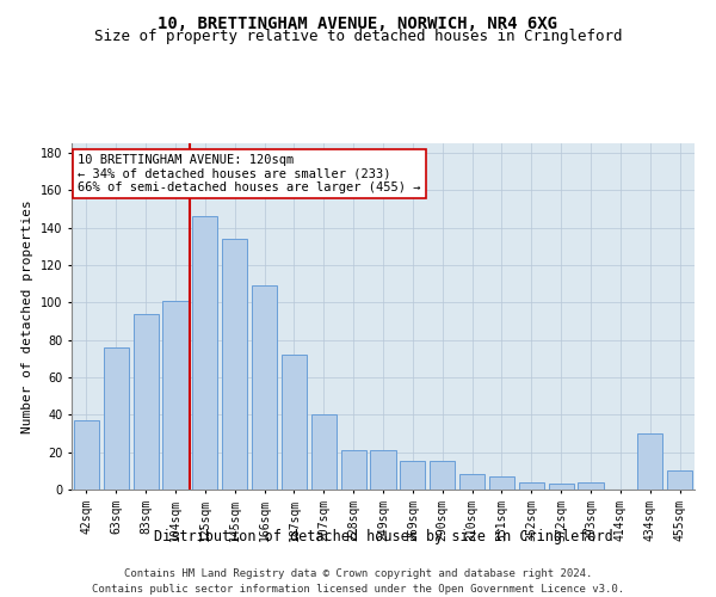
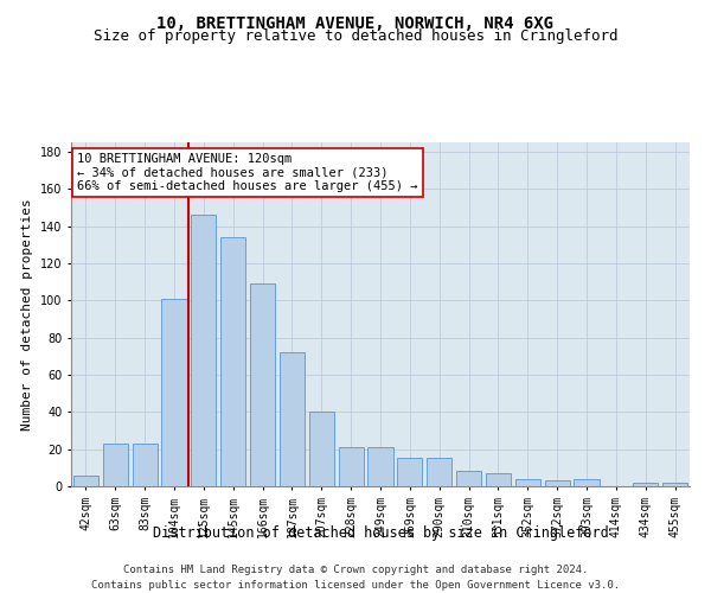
42sqm: 37 -> 6
63sqm: 76 -> 23
83sqm: 94 -> 23
434sqm: 30 -> 2
455sqm: 10 -> 2
